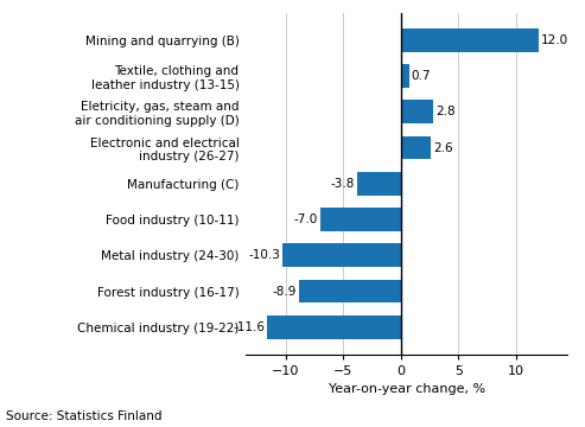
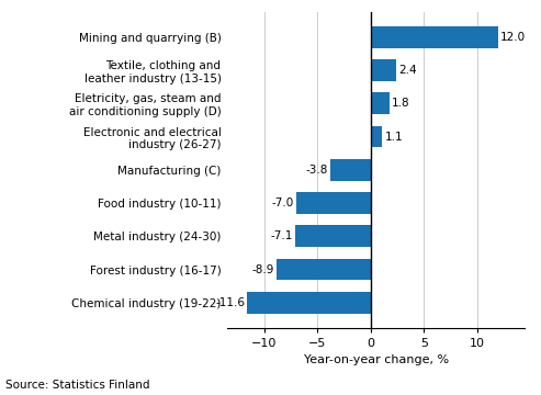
Textile, clothing and leather industry (13-15): 0.7 -> 2.4
Eletricity, gas, steam and air conditioning supply (D): 2.8 -> 1.8
Electronic and electrical industry (26-27): 2.6 -> 1.1
Metal industry (24-30): -10.3 -> -7.1
